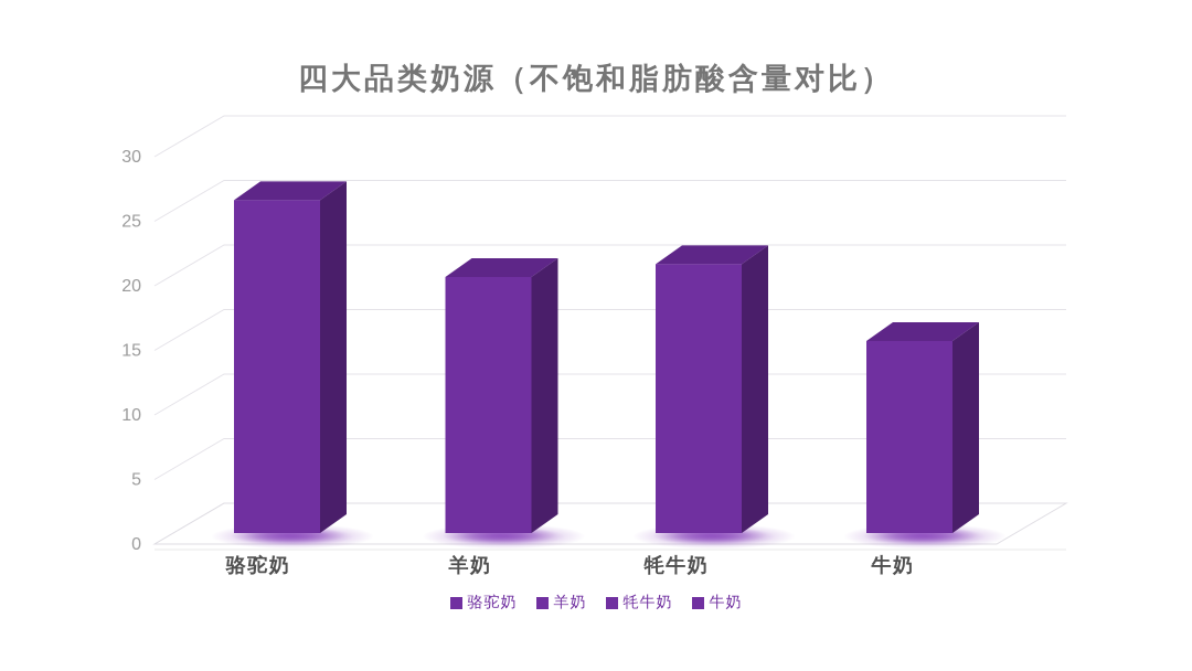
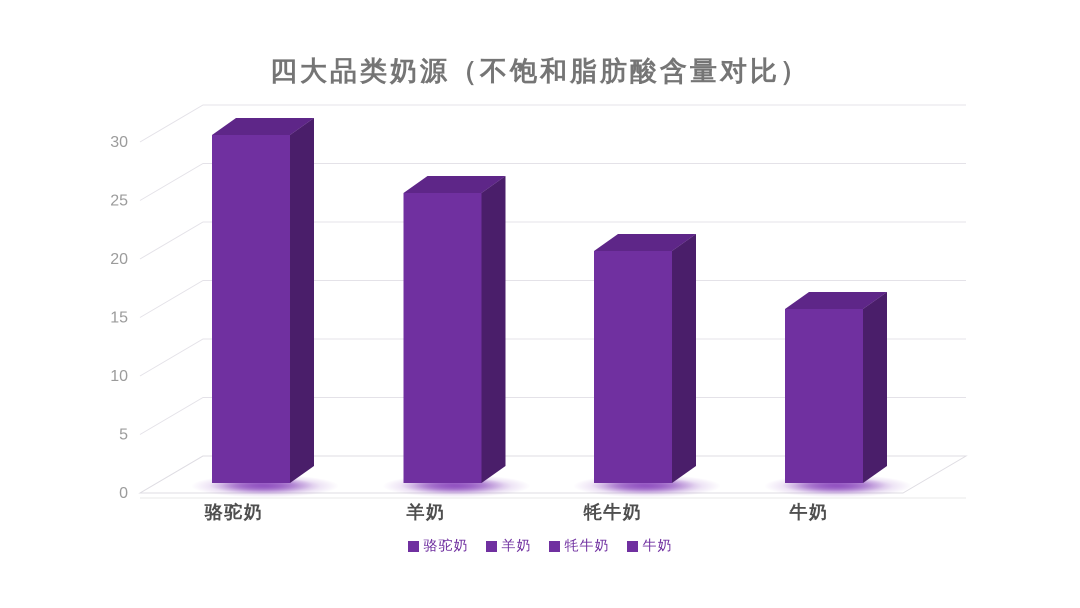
骆驼奶: 26 -> 30
羊奶: 20 -> 25
牦牛奶: 21 -> 20
